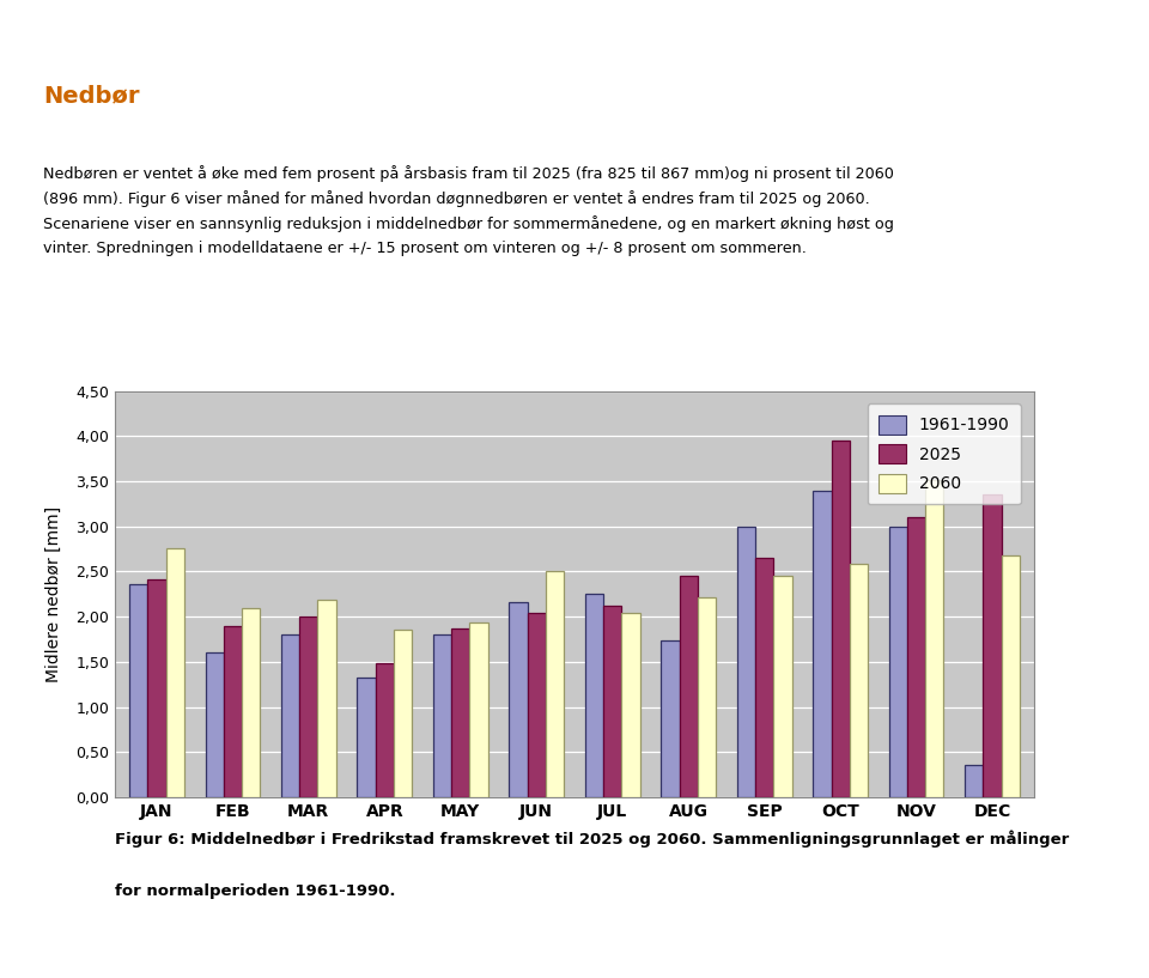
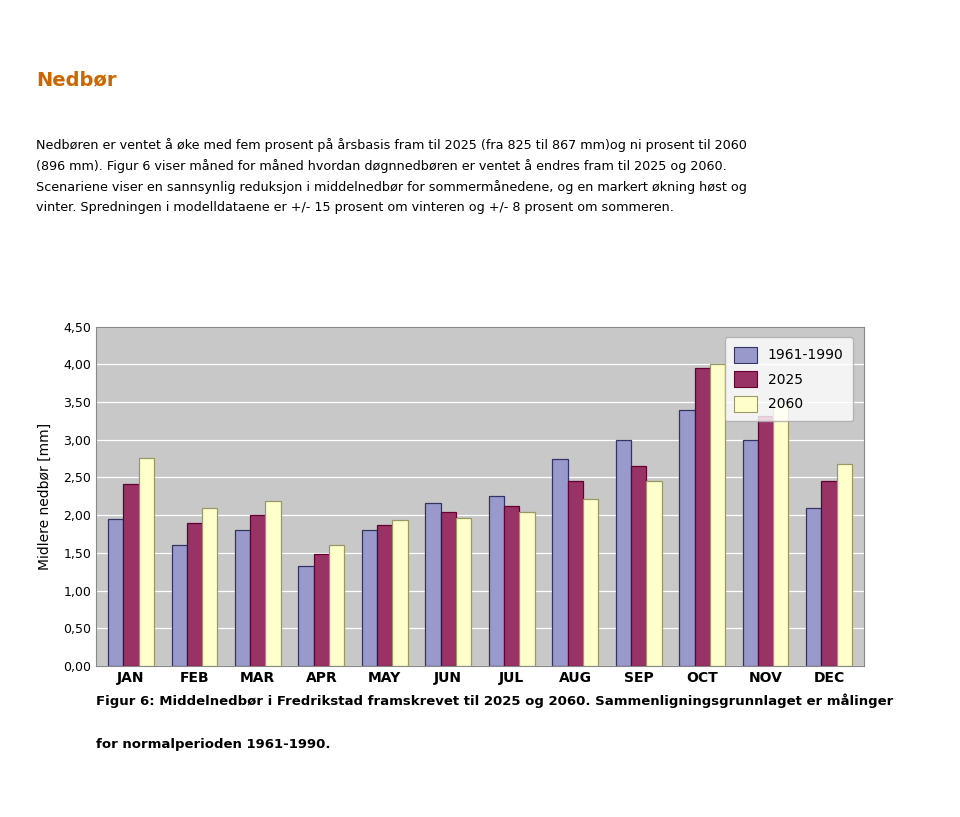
1961-1990/JAN: 2,36 -> 1,95
2060/APR: 1,86 -> 1,60
2060/JUN: 2,50 -> 1,96
1961-1990/AUG: 1,74 -> 2,75
2060/OCT: 2,58 -> 4,00
2025/NOV: 3,10 -> 3,32
1961-1990/DEC: 0,36 -> 2,10
2025/DEC: 3,36 -> 2,45
